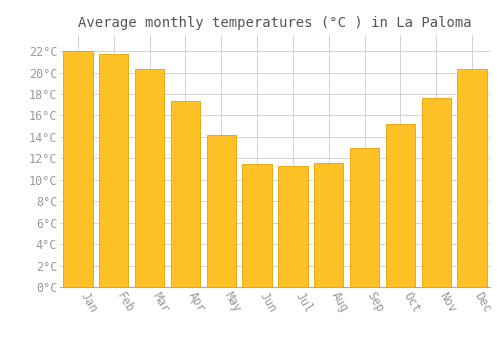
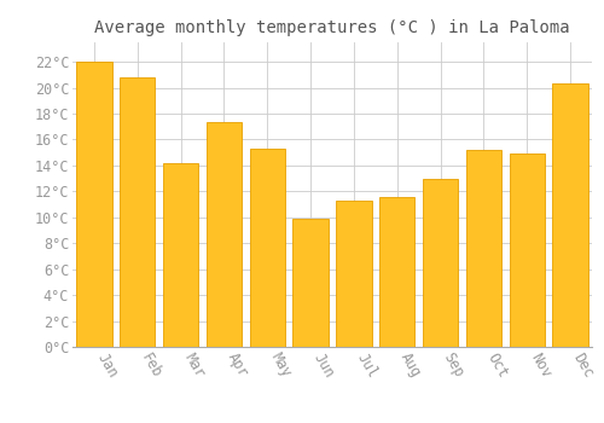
Feb: 21.7°C -> 20.8°C
Mar: 20.3°C -> 14.2°C
May: 14.2°C -> 15.3°C
Jun: 11.5°C -> 9.9°C
Nov: 17.6°C -> 14.9°C
